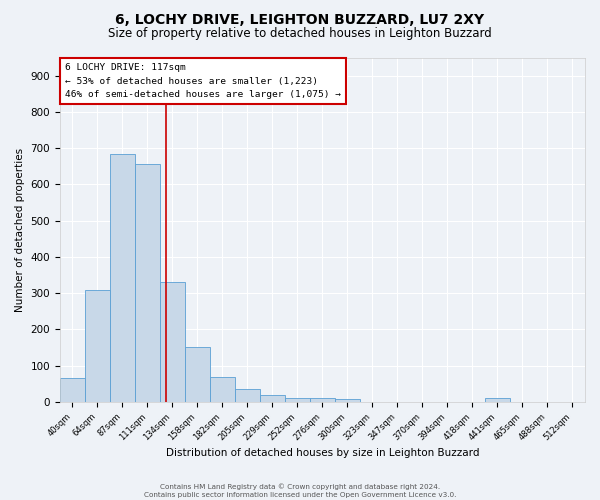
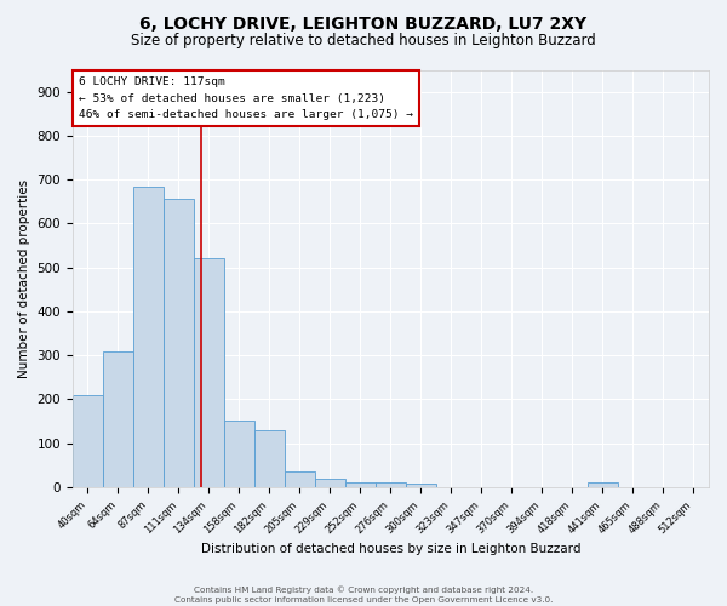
40sqm: 65 -> 210
134sqm: 330 -> 520
182sqm: 68 -> 130
